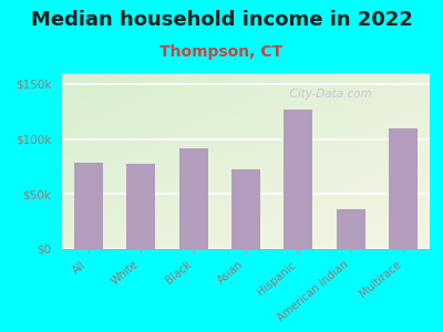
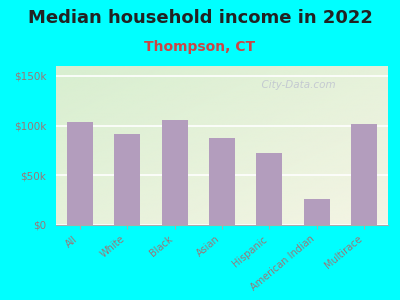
All: $78k -> $104k
White: $77k -> $92k
Black: $92k -> $106k
Asian: $72k -> $88k
Hispanic: $127k -> $72k
American Indian: $36k -> $26k
Multirace: $110k -> $102k
